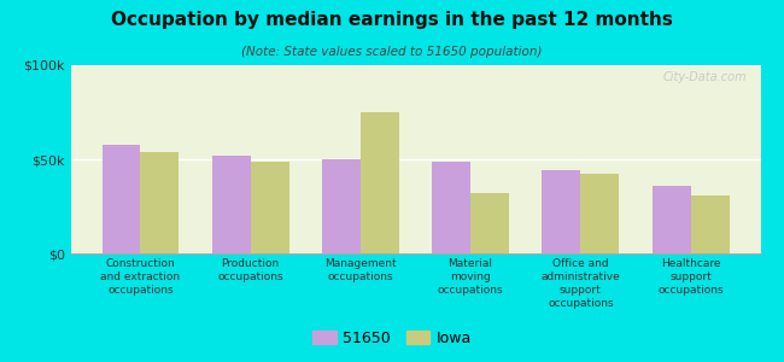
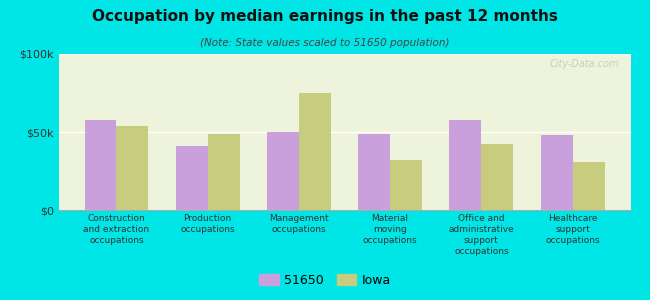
51650/Production occupations: $52k -> $41k
51650/Office and administrative support occupations: $44k -> $58k
51650/Healthcare support occupations: $36k -> $48k
